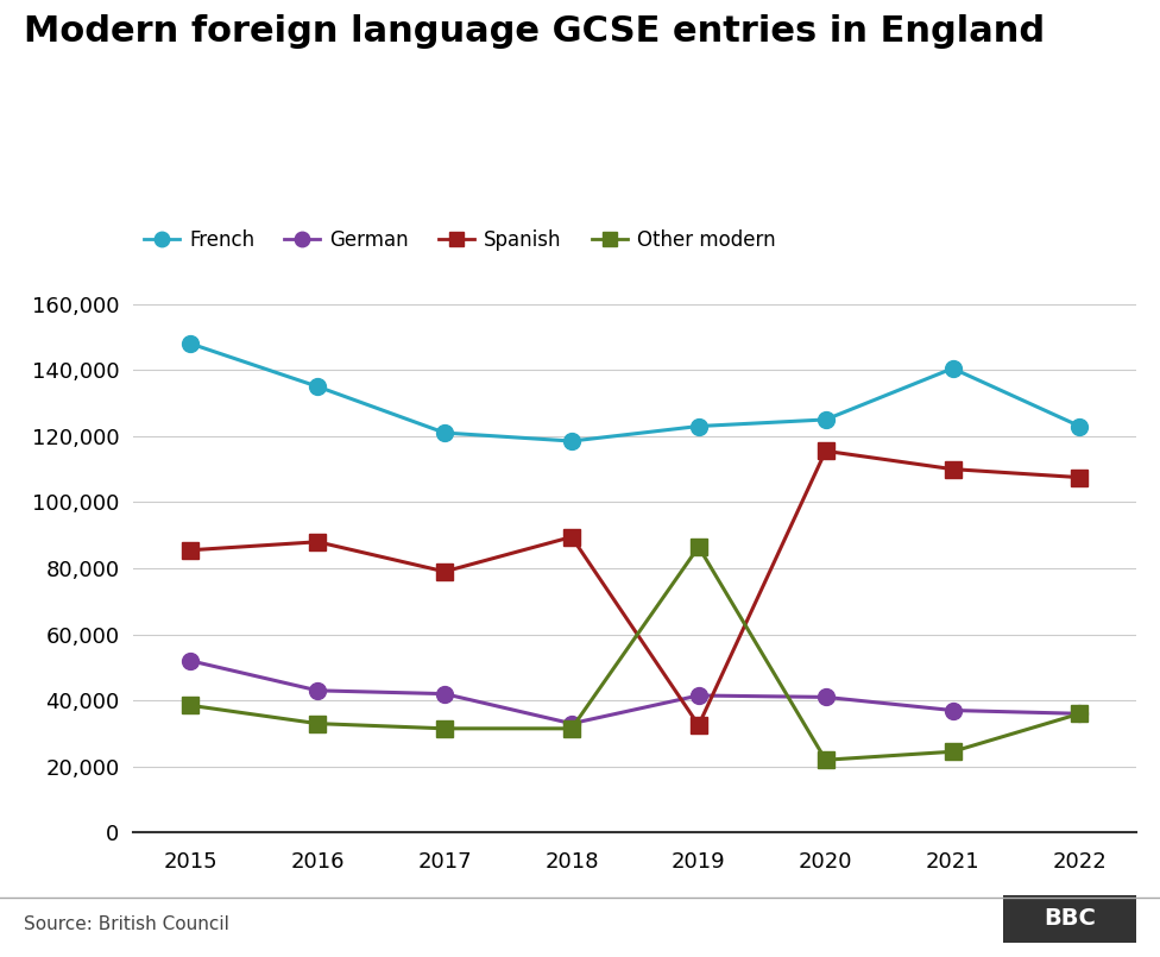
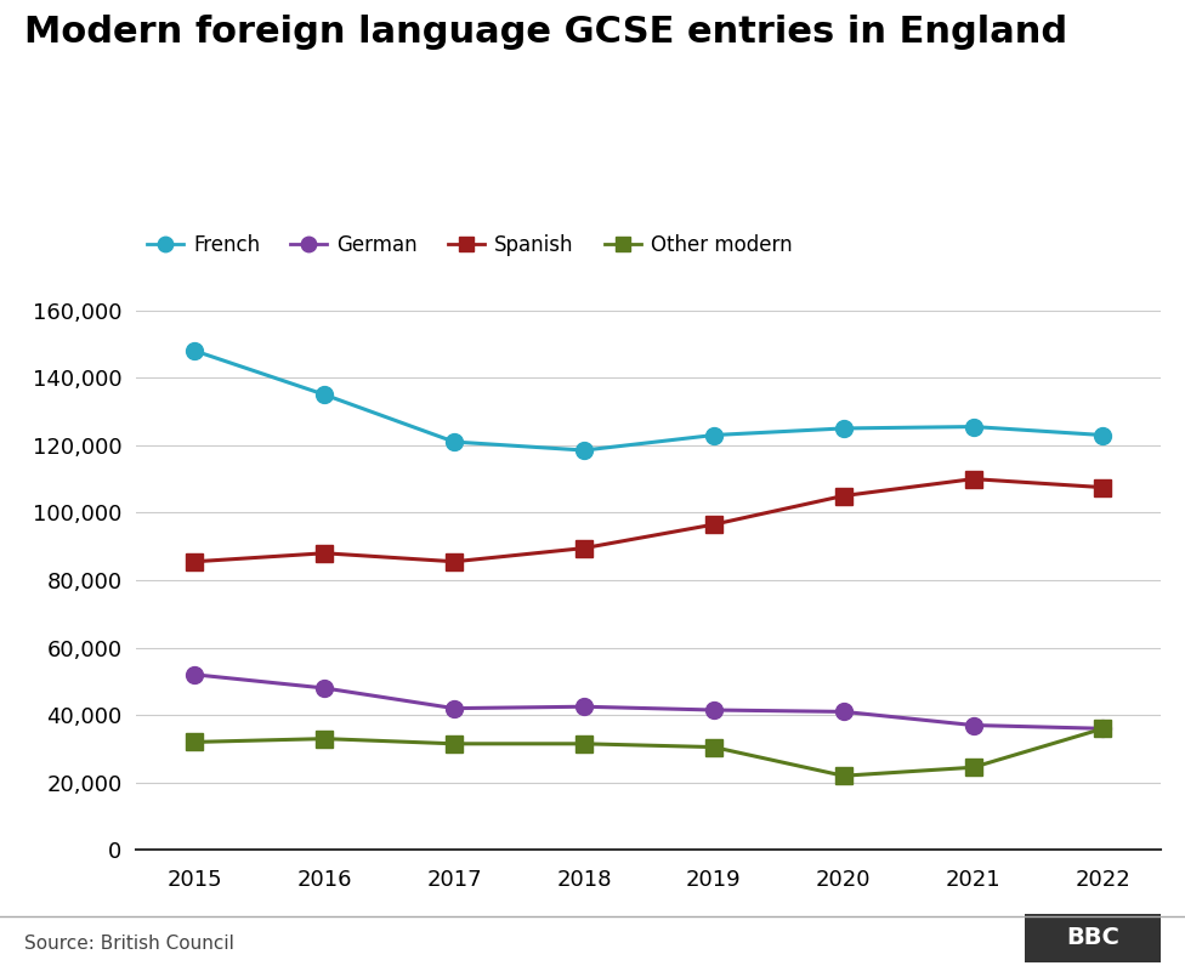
Other modern/2015: 38,500 -> 32,000
German/2016: 43,000 -> 48,000
Spanish/2017: 79,000 -> 85,500
German/2018: 33,000 -> 42,500
Spanish/2019: 32,500 -> 96,500
Other modern/2019: 86,500 -> 30,500
Spanish/2020: 115,500 -> 105,000
French/2021: 140,500 -> 125,500
